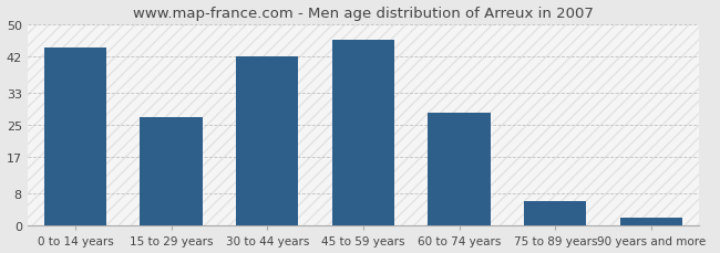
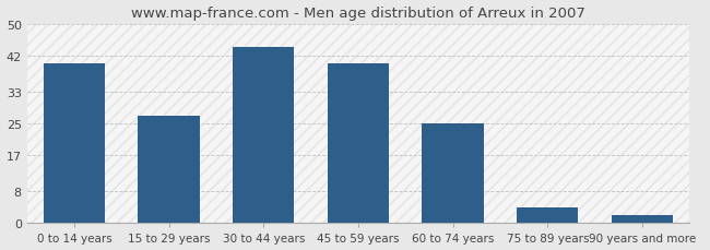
0 to 14 years: 44 -> 40
30 to 44 years: 42 -> 44
45 to 59 years: 46 -> 40
60 to 74 years: 28 -> 25
75 to 89 years: 6 -> 4
